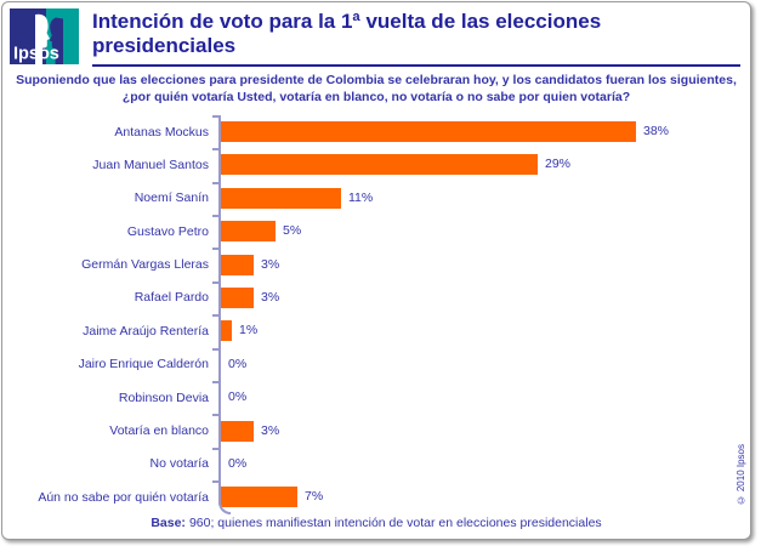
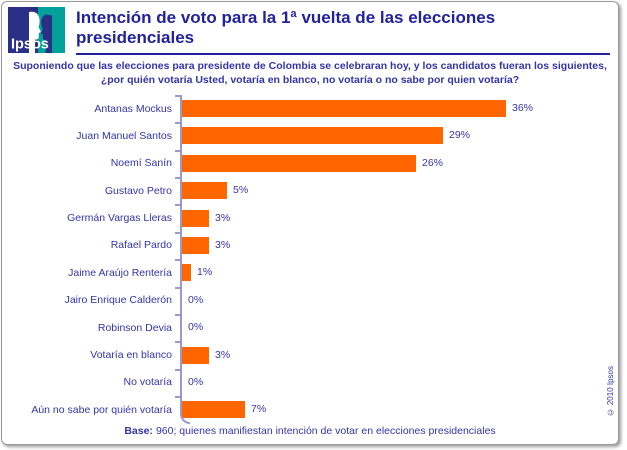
Antanas Mockus: 38% -> 36%
Noemí Sanín: 11% -> 26%
